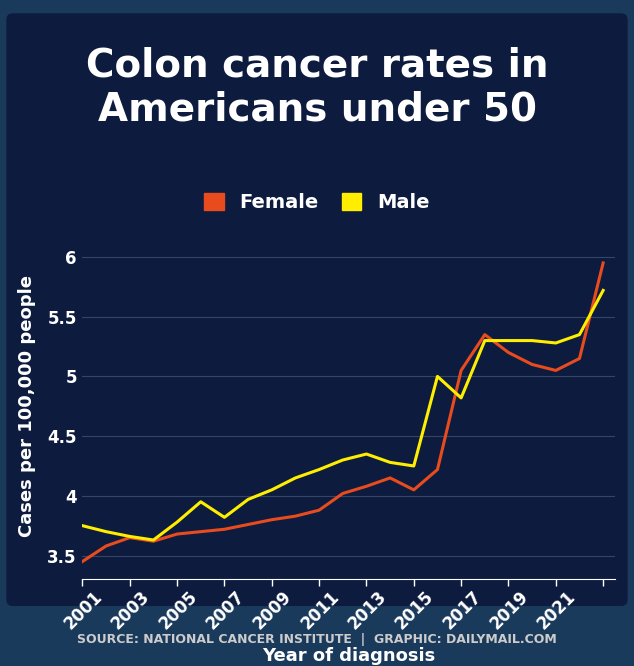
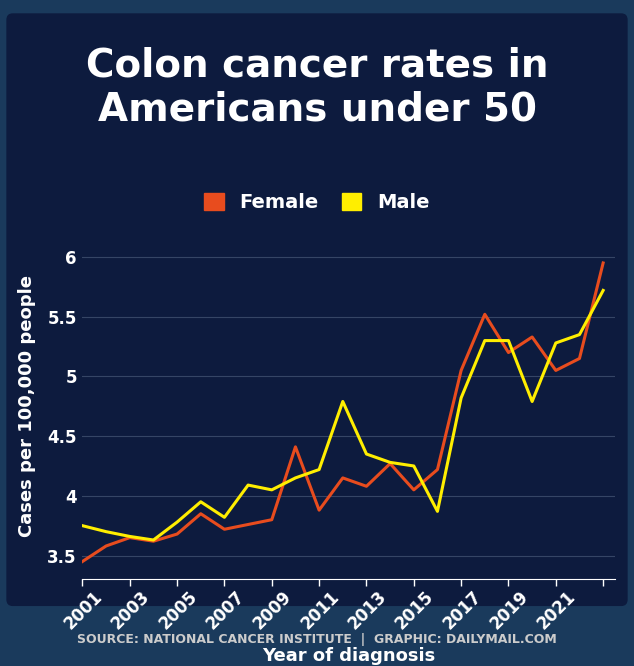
Female/2005: 3.70 -> 3.85
Male/2007: 3.97 -> 4.09
Female/2009: 3.83 -> 4.41
Female/2011: 4.02 -> 4.15
Male/2011: 4.30 -> 4.79
Female/2013: 4.15 -> 4.27
Male/2015: 5.00 -> 3.87
Female/2017: 5.35 -> 5.52
Female/2019: 5.10 -> 5.33
Male/2019: 5.30 -> 4.79
